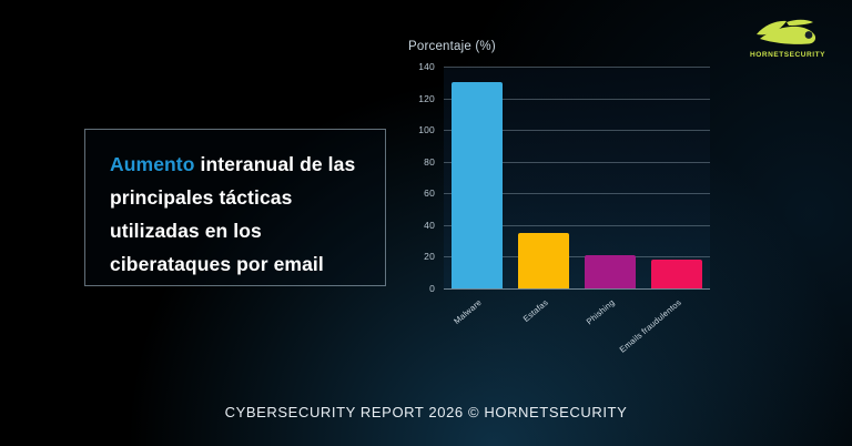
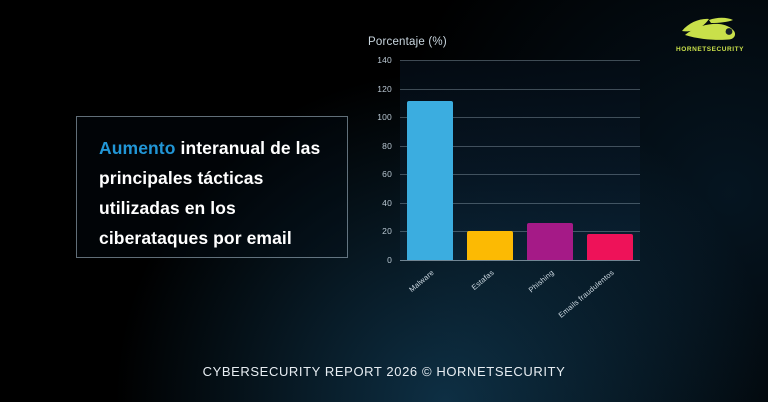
Malware: 130 -> 111
Estafas: 35 -> 20
Phishing: 21 -> 26
